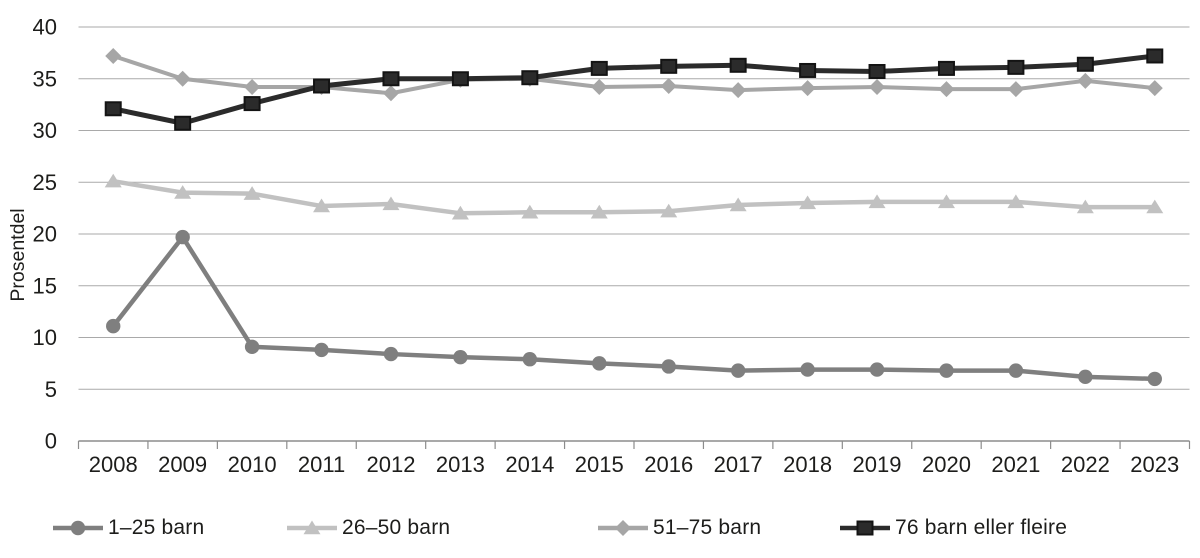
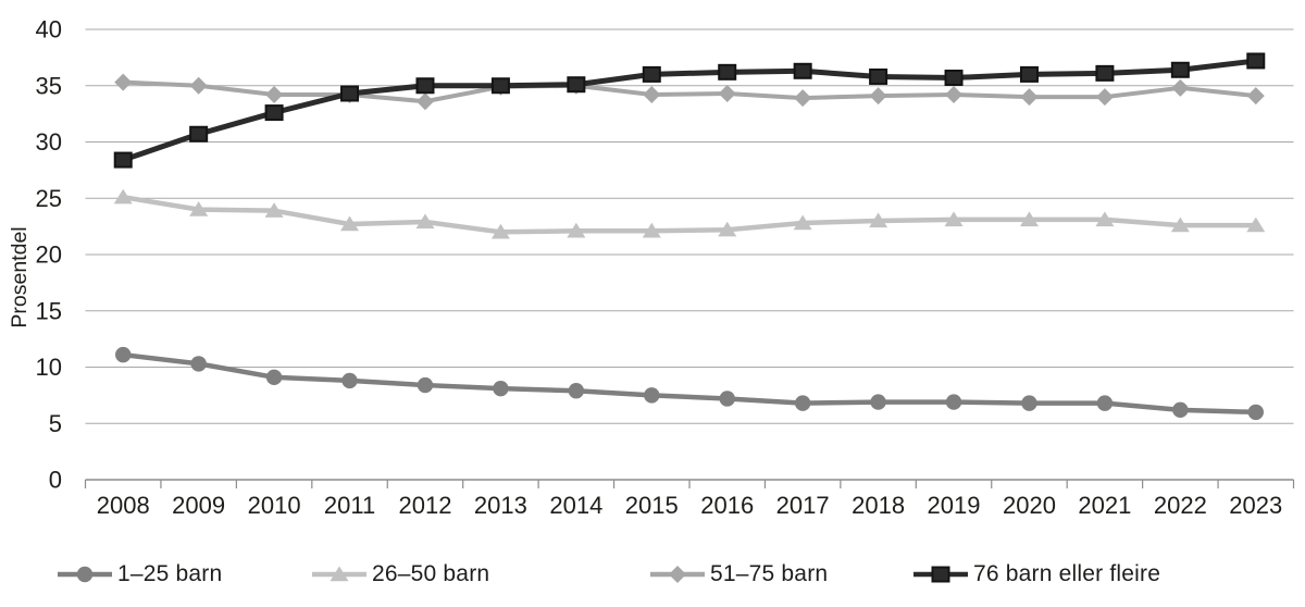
51–75 barn/2008: 37.2 -> 35.3
76 barn eller fleire/2008: 32.1 -> 28.4
1–25 barn/2009: 19.7 -> 10.3
